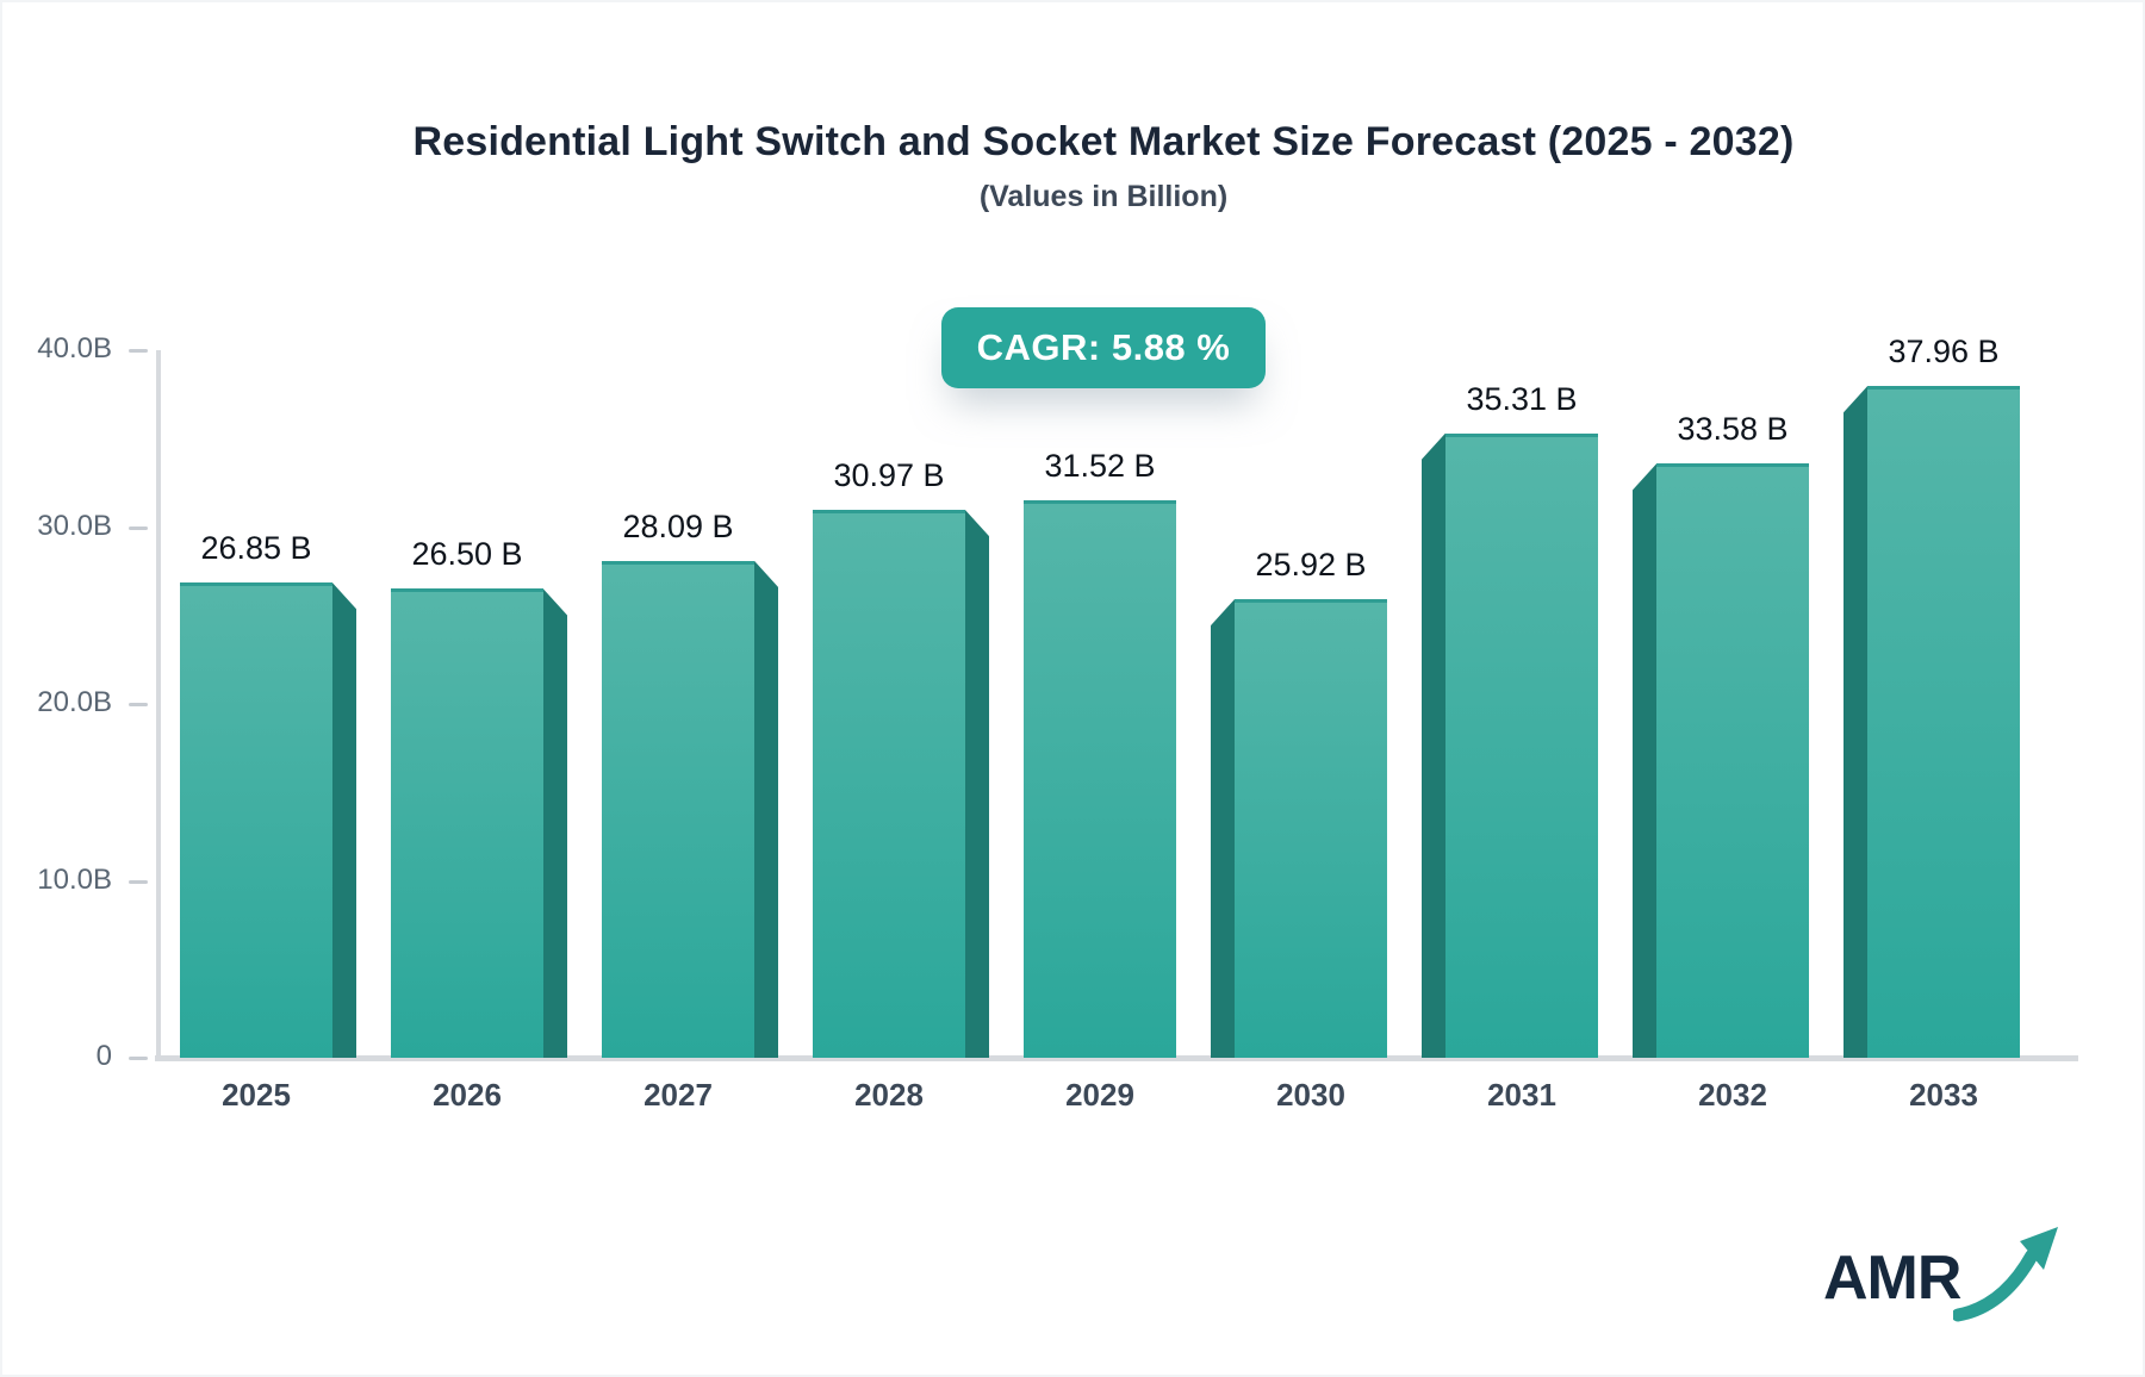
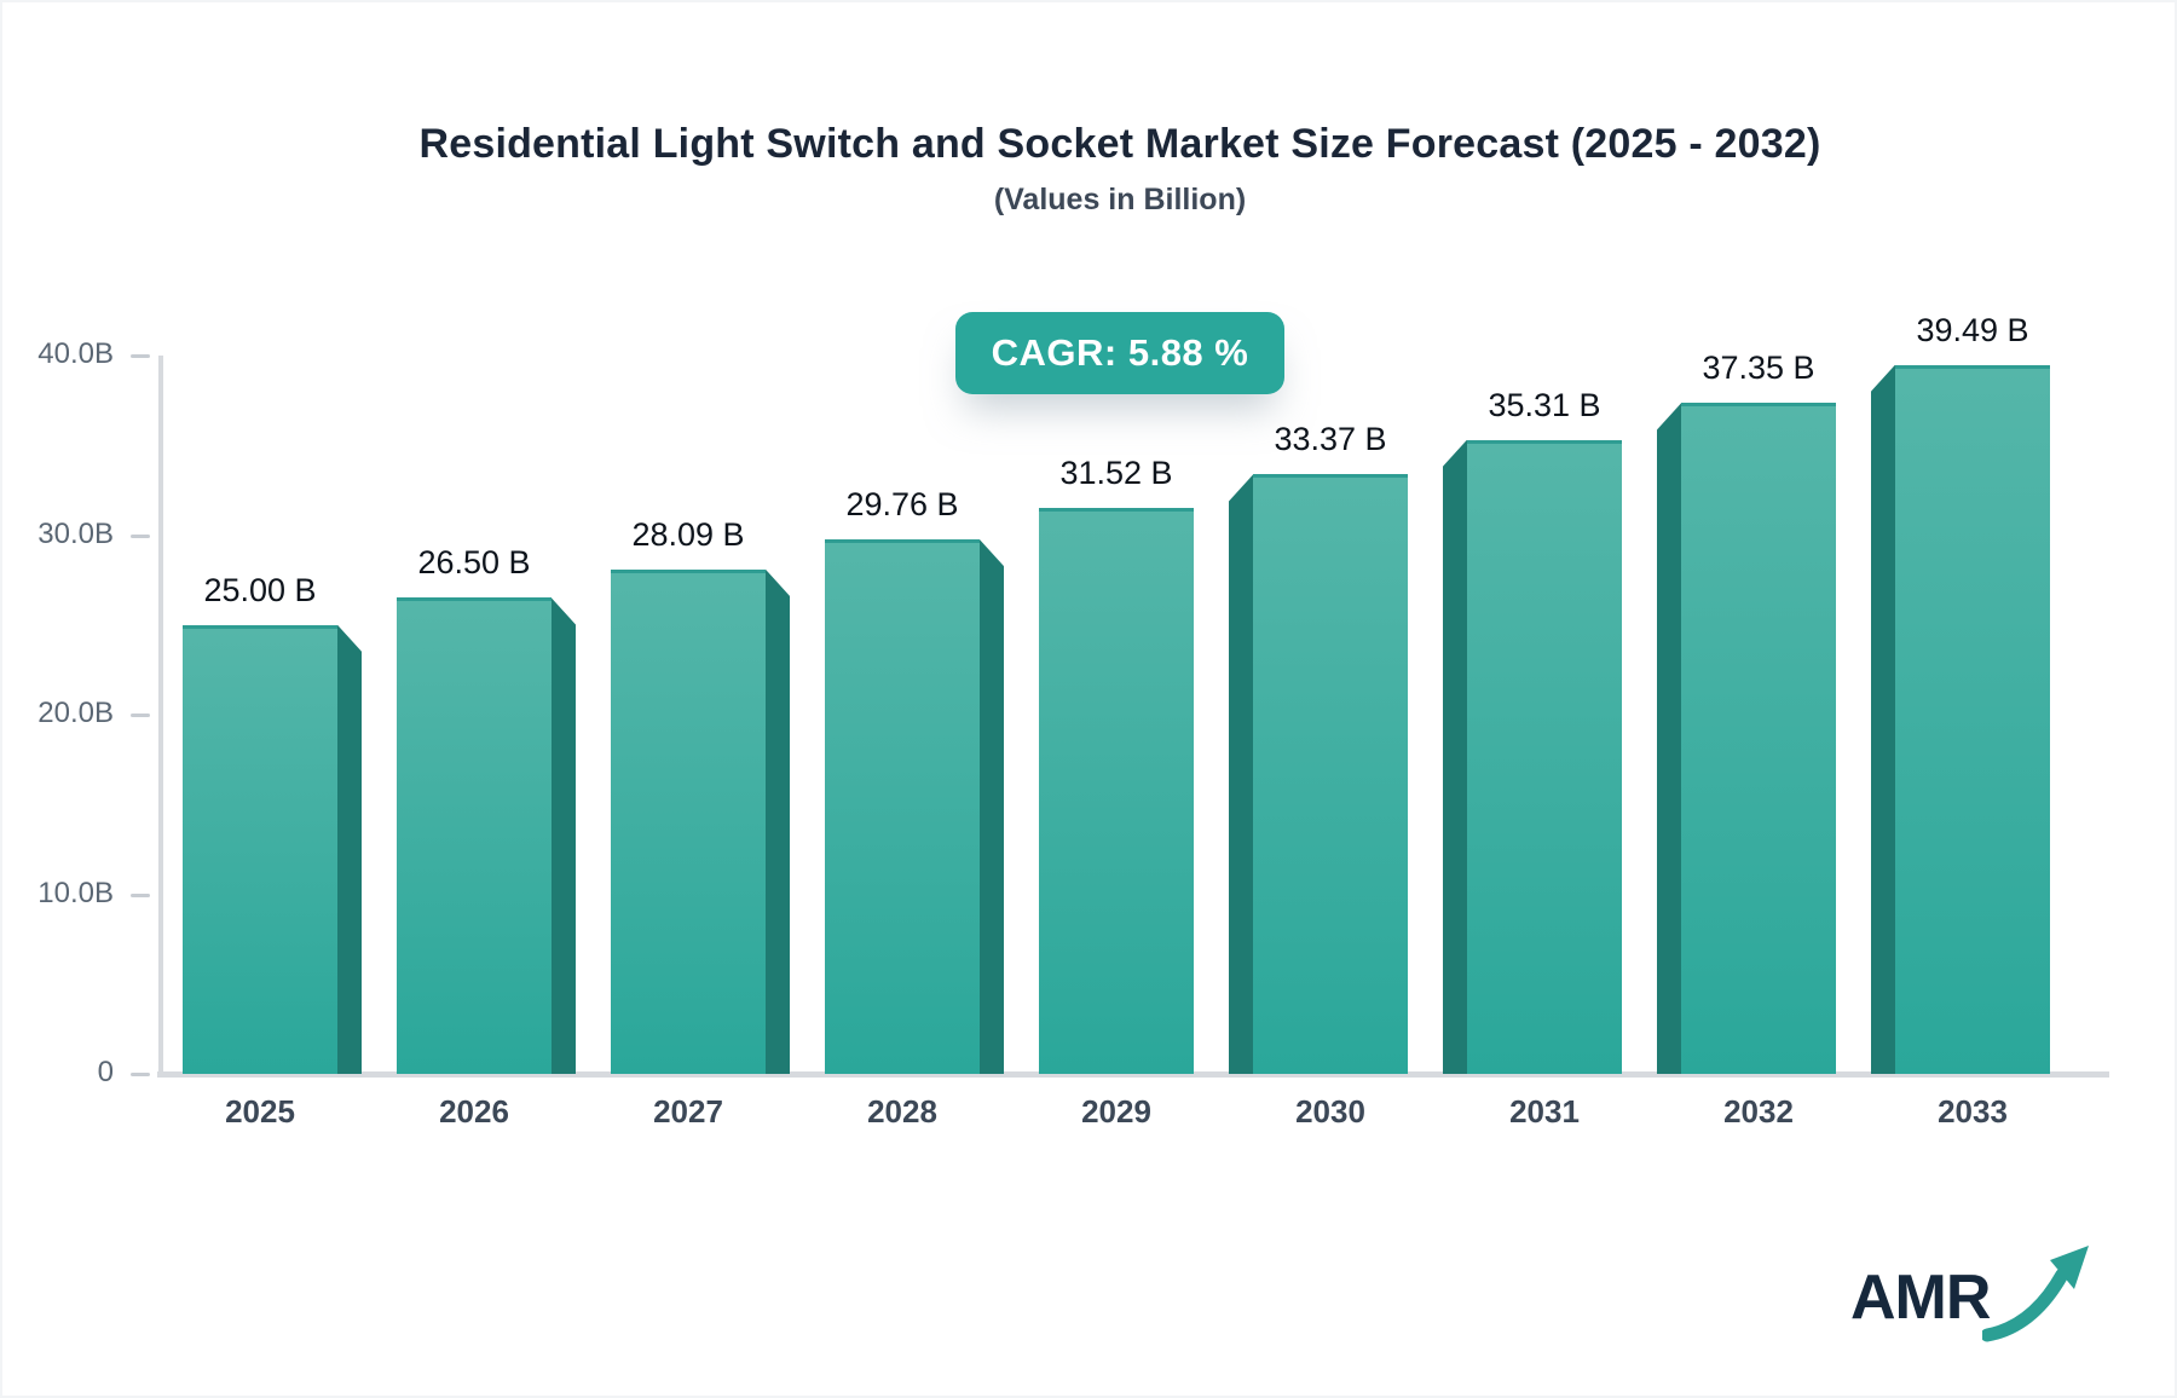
2025: 26.85 -> 25.00
2028: 30.97 -> 29.76
2030: 25.92 -> 33.37
2032: 33.58 -> 37.35
2033: 37.96 -> 39.49
